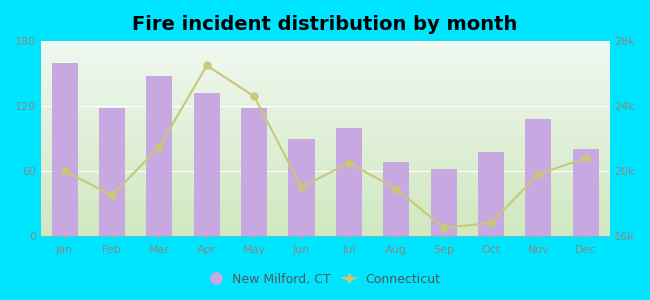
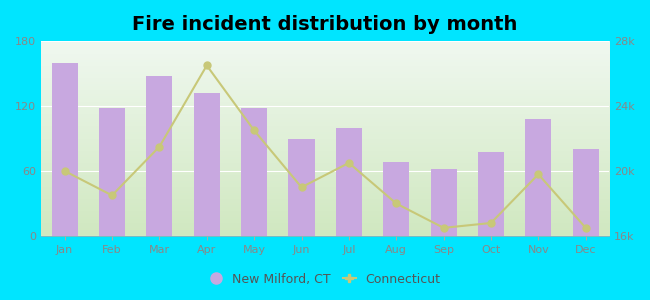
Connecticut/May: 24.6k -> 22.5k
Connecticut/Aug: 18.9k -> 18.0k
Connecticut/Dec: 20.8k -> 16.5k
